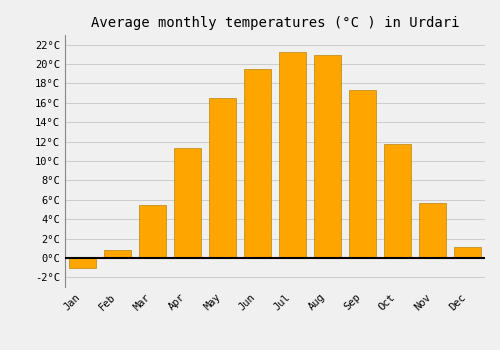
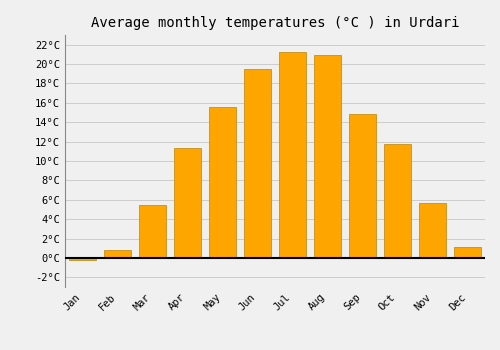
Jan: -1.0°C -> -0.2°C
May: 16.5°C -> 15.6°C
Sep: 17.3°C -> 14.8°C
